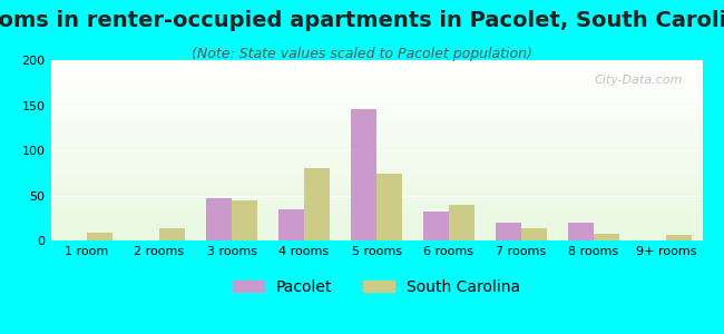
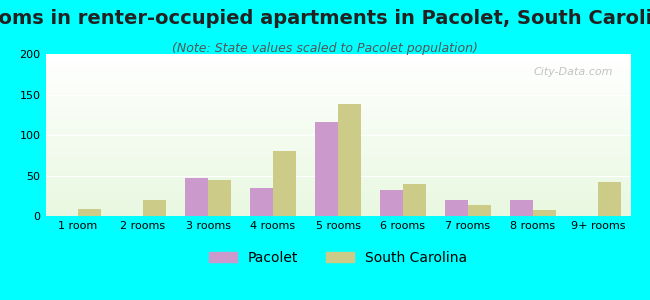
South Carolina/2 rooms: 13 -> 20
Pacolet/5 rooms: 146 -> 116
South Carolina/5 rooms: 74 -> 138
South Carolina/9+ rooms: 6 -> 42
